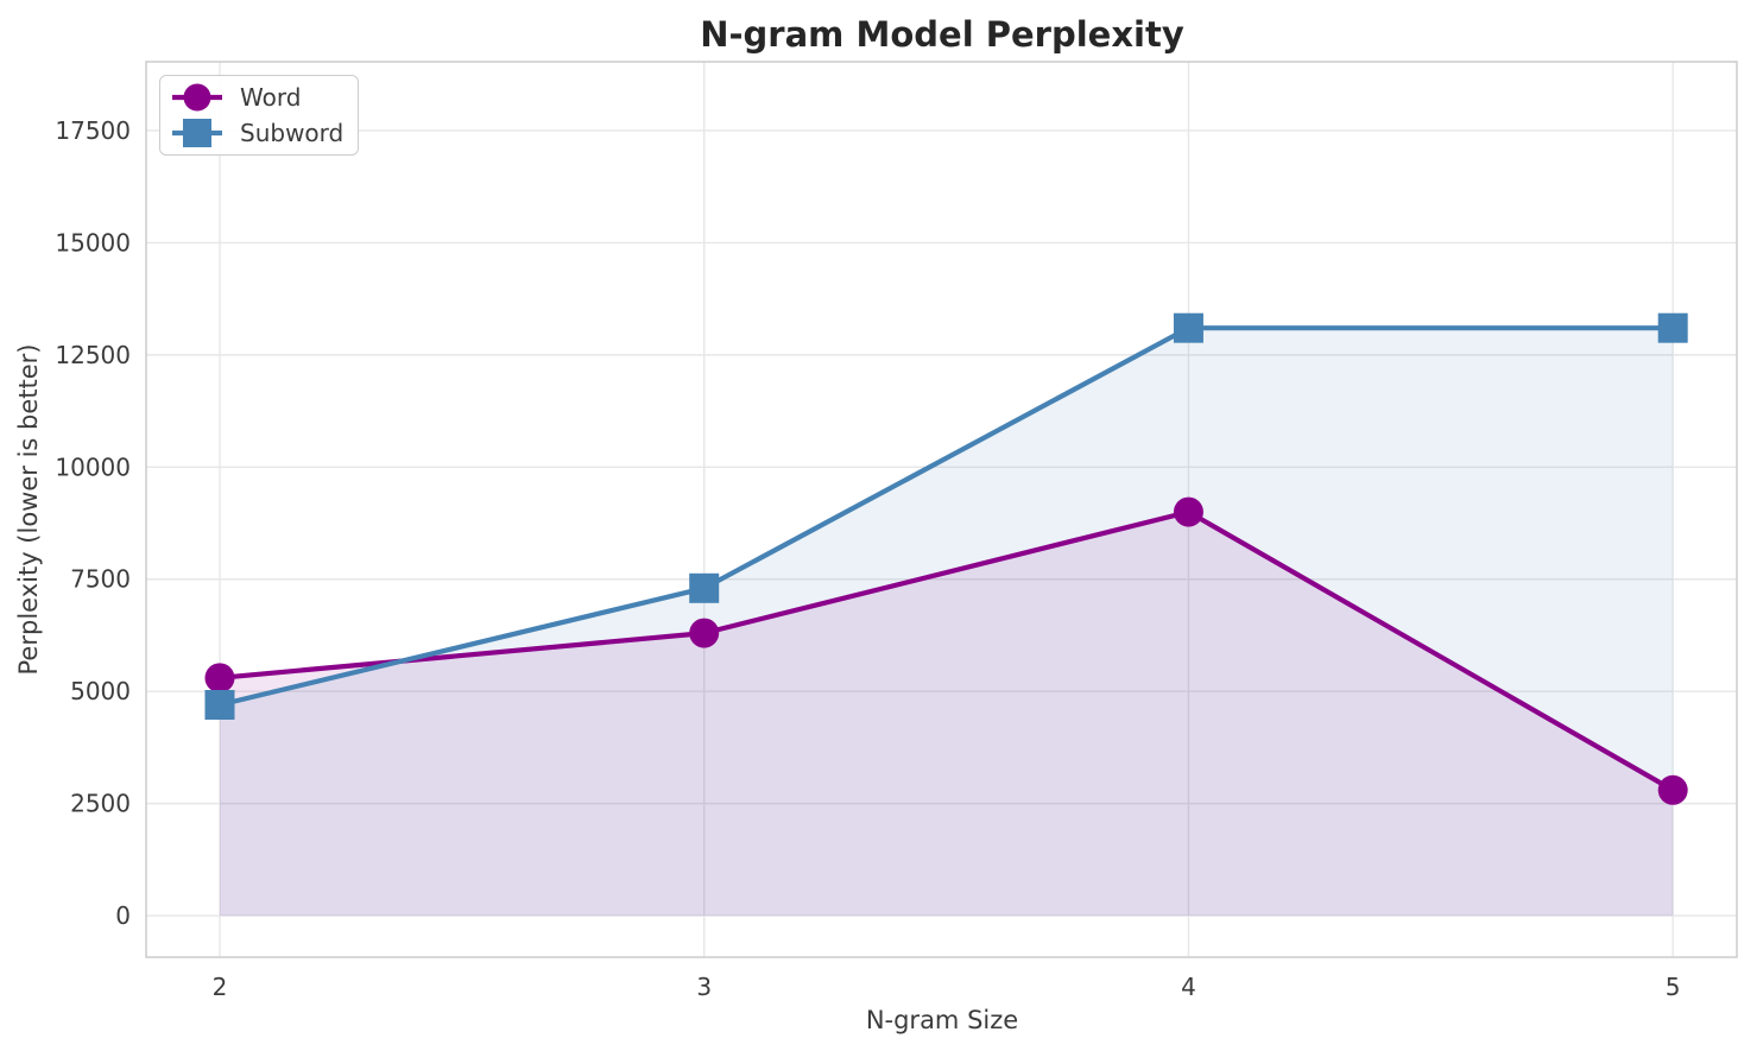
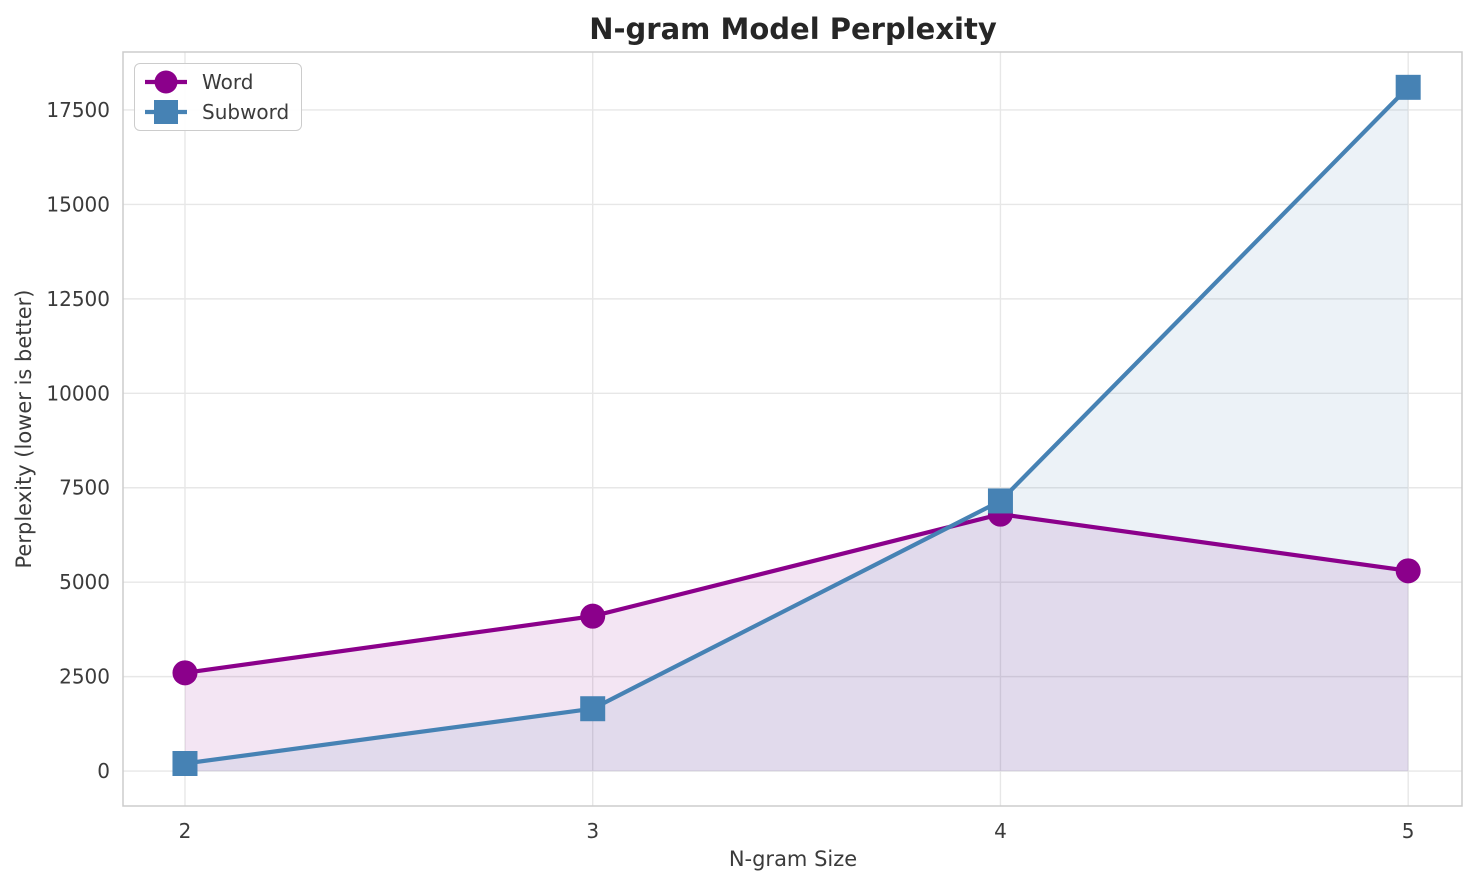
Word/2: 5300 -> 2600
Subword/2: 4700 -> 200
Word/3: 6300 -> 4100
Subword/3: 7300 -> 1600
Word/4: 9000 -> 6800
Subword/4: 13100 -> 7200
Word/5: 2800 -> 5300
Subword/5: 13100 -> 18100
